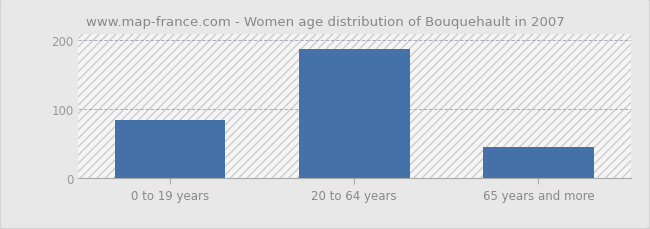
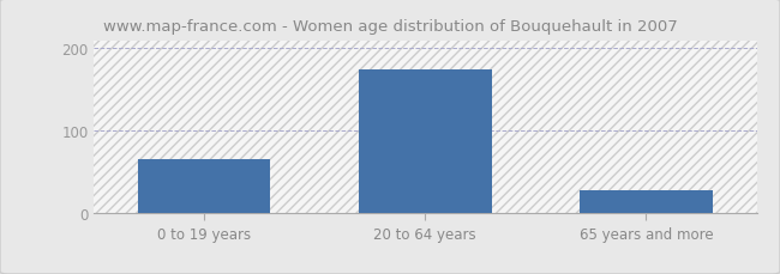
0 to 19 years: 85 -> 66
20 to 64 years: 187 -> 174
65 years and more: 45 -> 28
